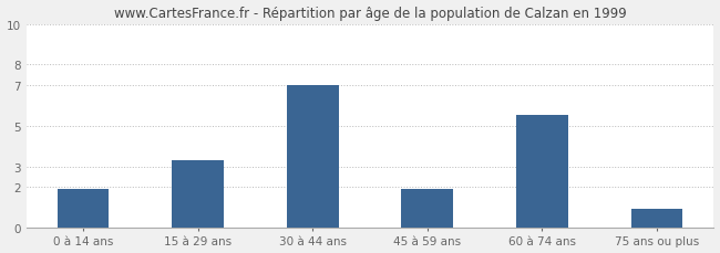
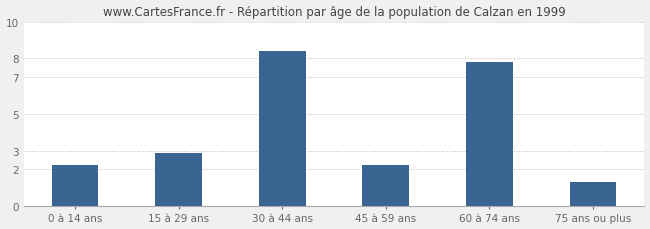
0 à 14 ans: 1.9 -> 2.2
15 à 29 ans: 3.3 -> 2.9
30 à 44 ans: 7.0 -> 8.4
45 à 59 ans: 1.9 -> 2.2
60 à 74 ans: 5.5 -> 7.8
75 ans ou plus: 0.9 -> 1.3
